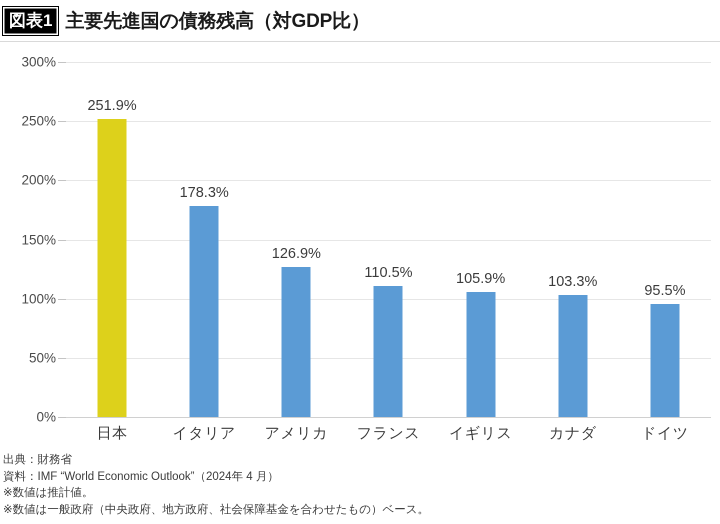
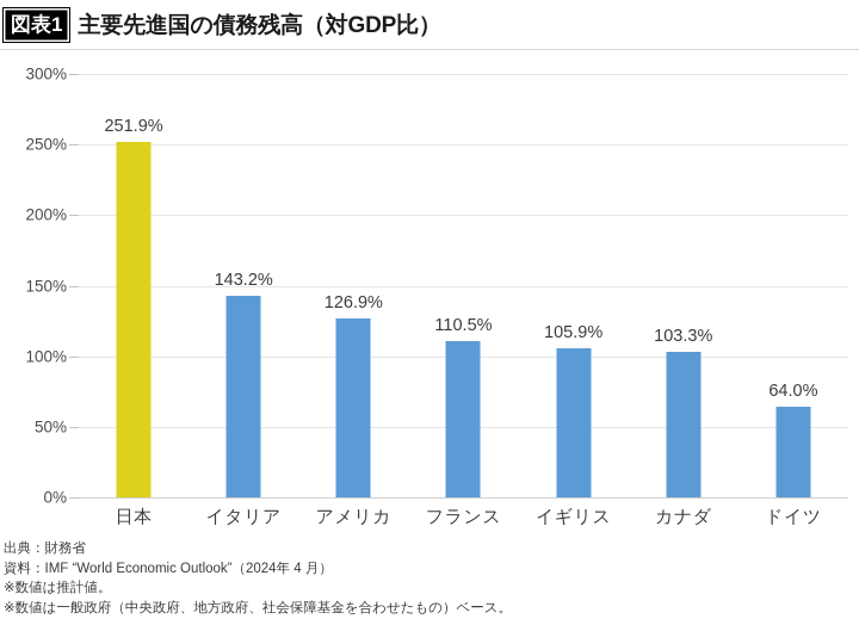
イタリア: 178.3% -> 143.2%
ドイツ: 95.5% -> 64.0%
